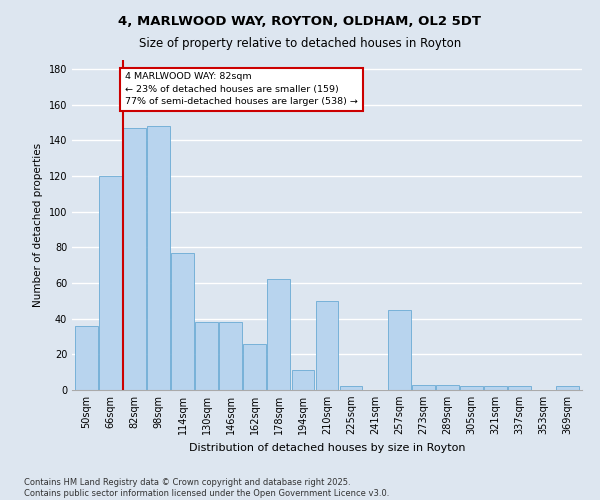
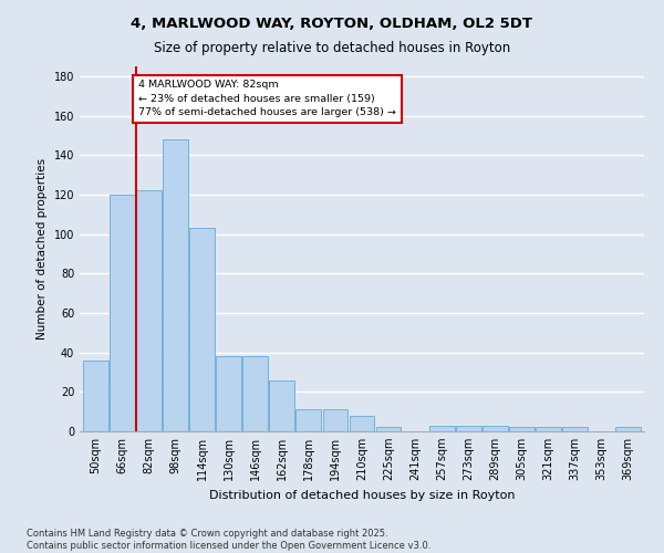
82sqm: 147 -> 122
114sqm: 77 -> 103
178sqm: 62 -> 11
210sqm: 50 -> 8
257sqm: 45 -> 3
